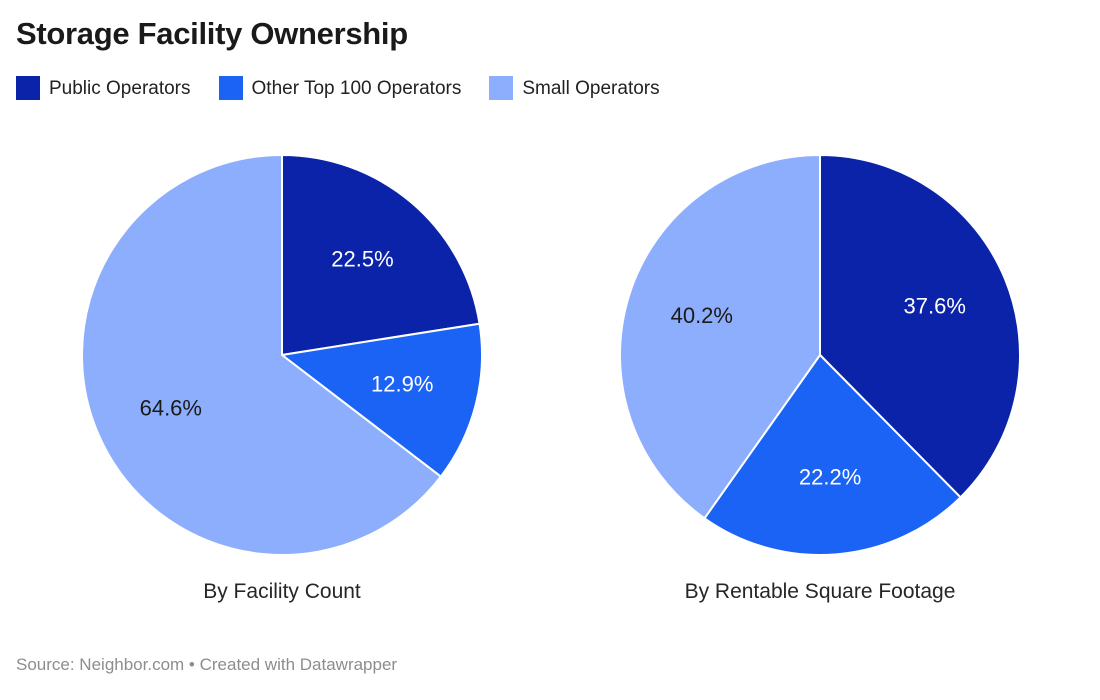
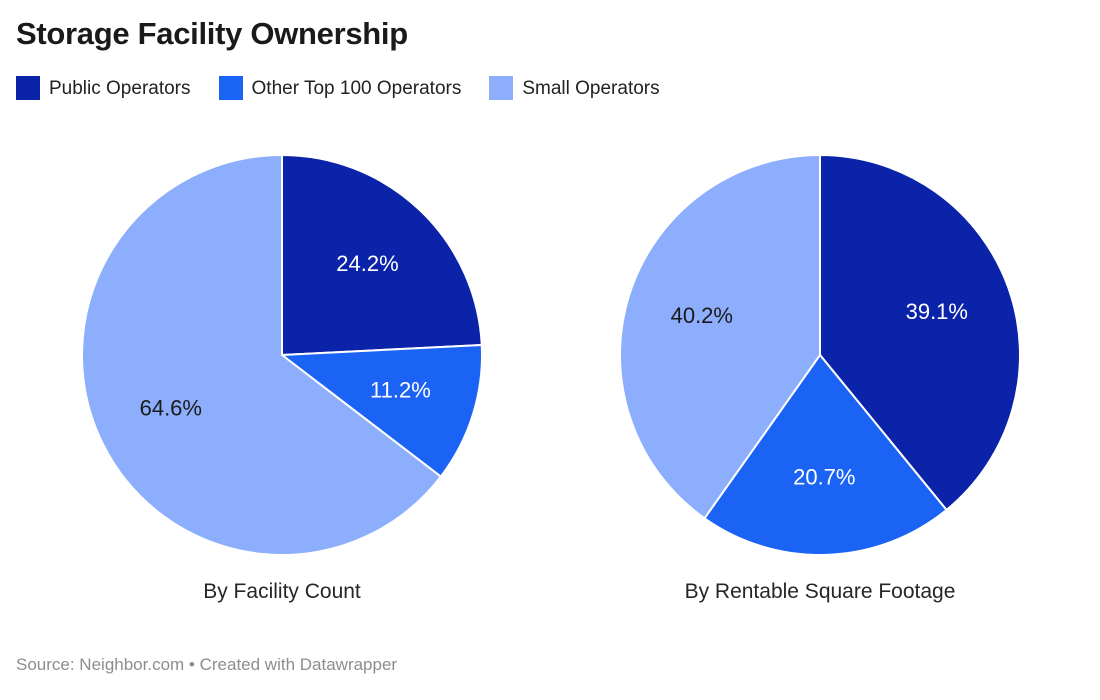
By Facility Count/Public Operators: 22.5% -> 24.2%
By Facility Count/Other Top 100 Operators: 12.9% -> 11.2%
By Rentable Square Footage/Public Operators: 37.6% -> 39.1%
By Rentable Square Footage/Other Top 100 Operators: 22.2% -> 20.7%
